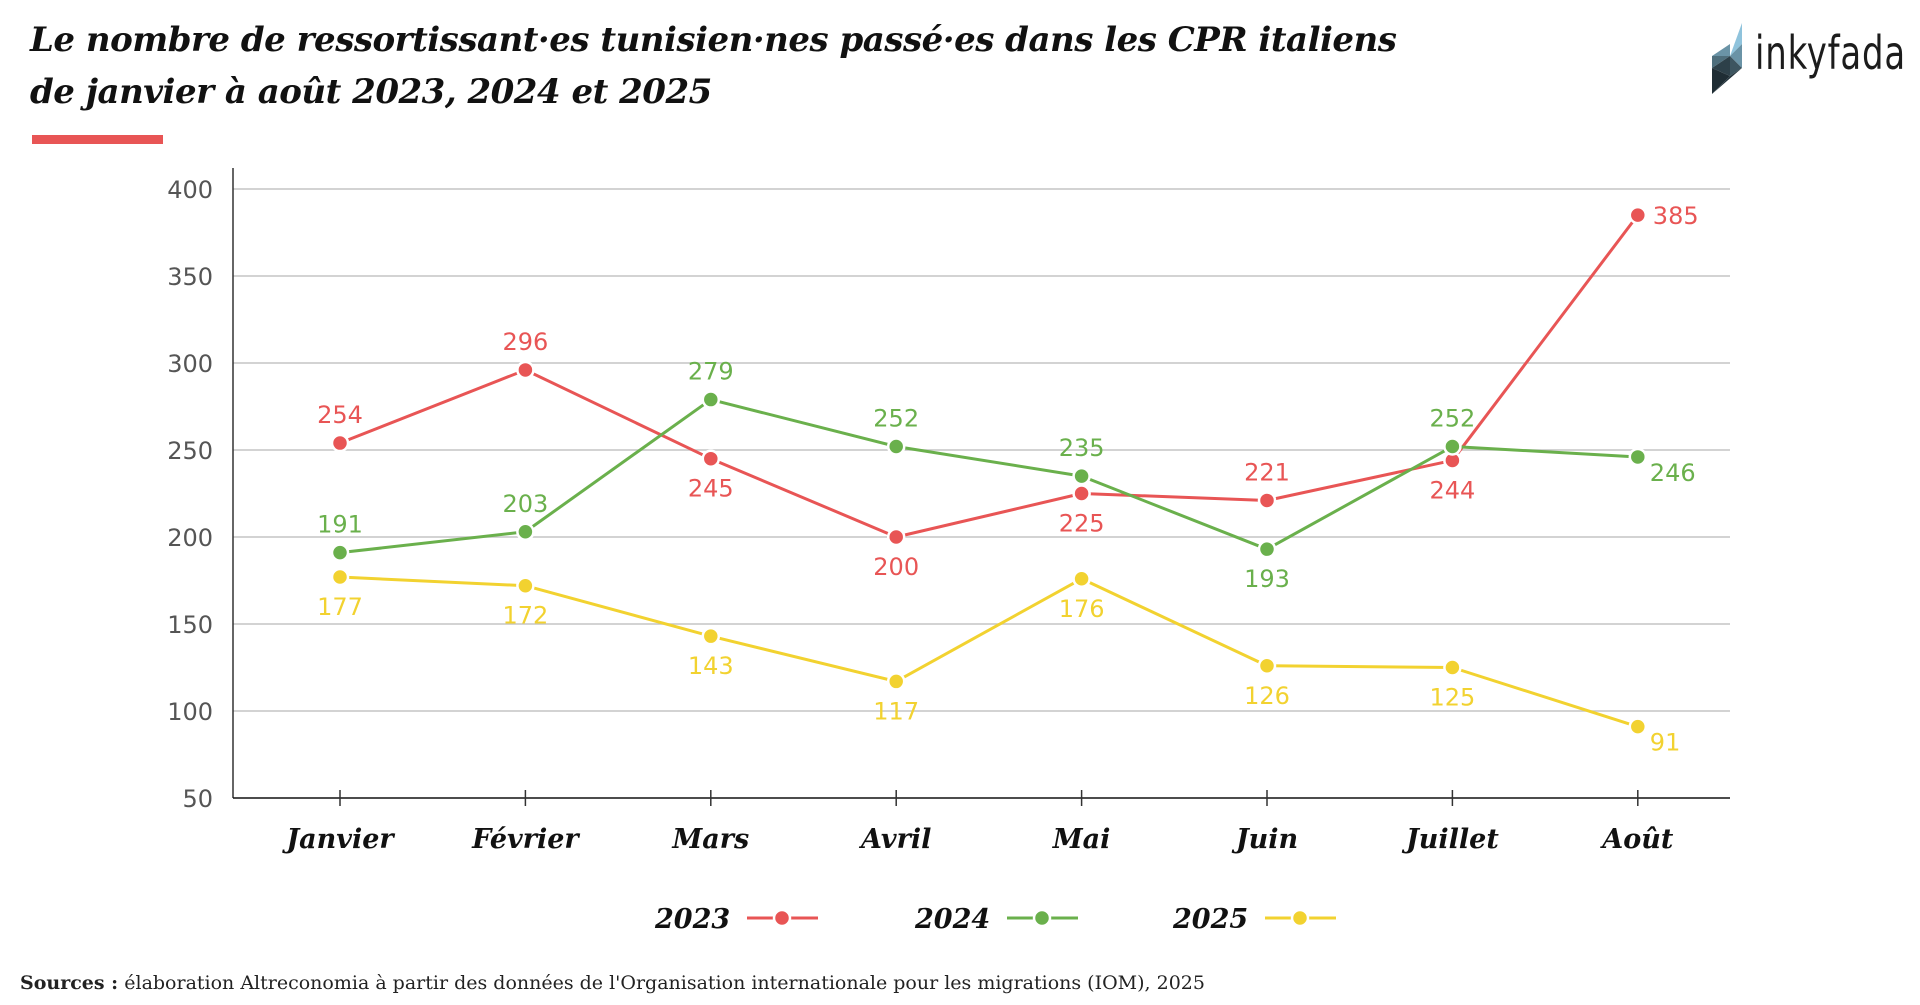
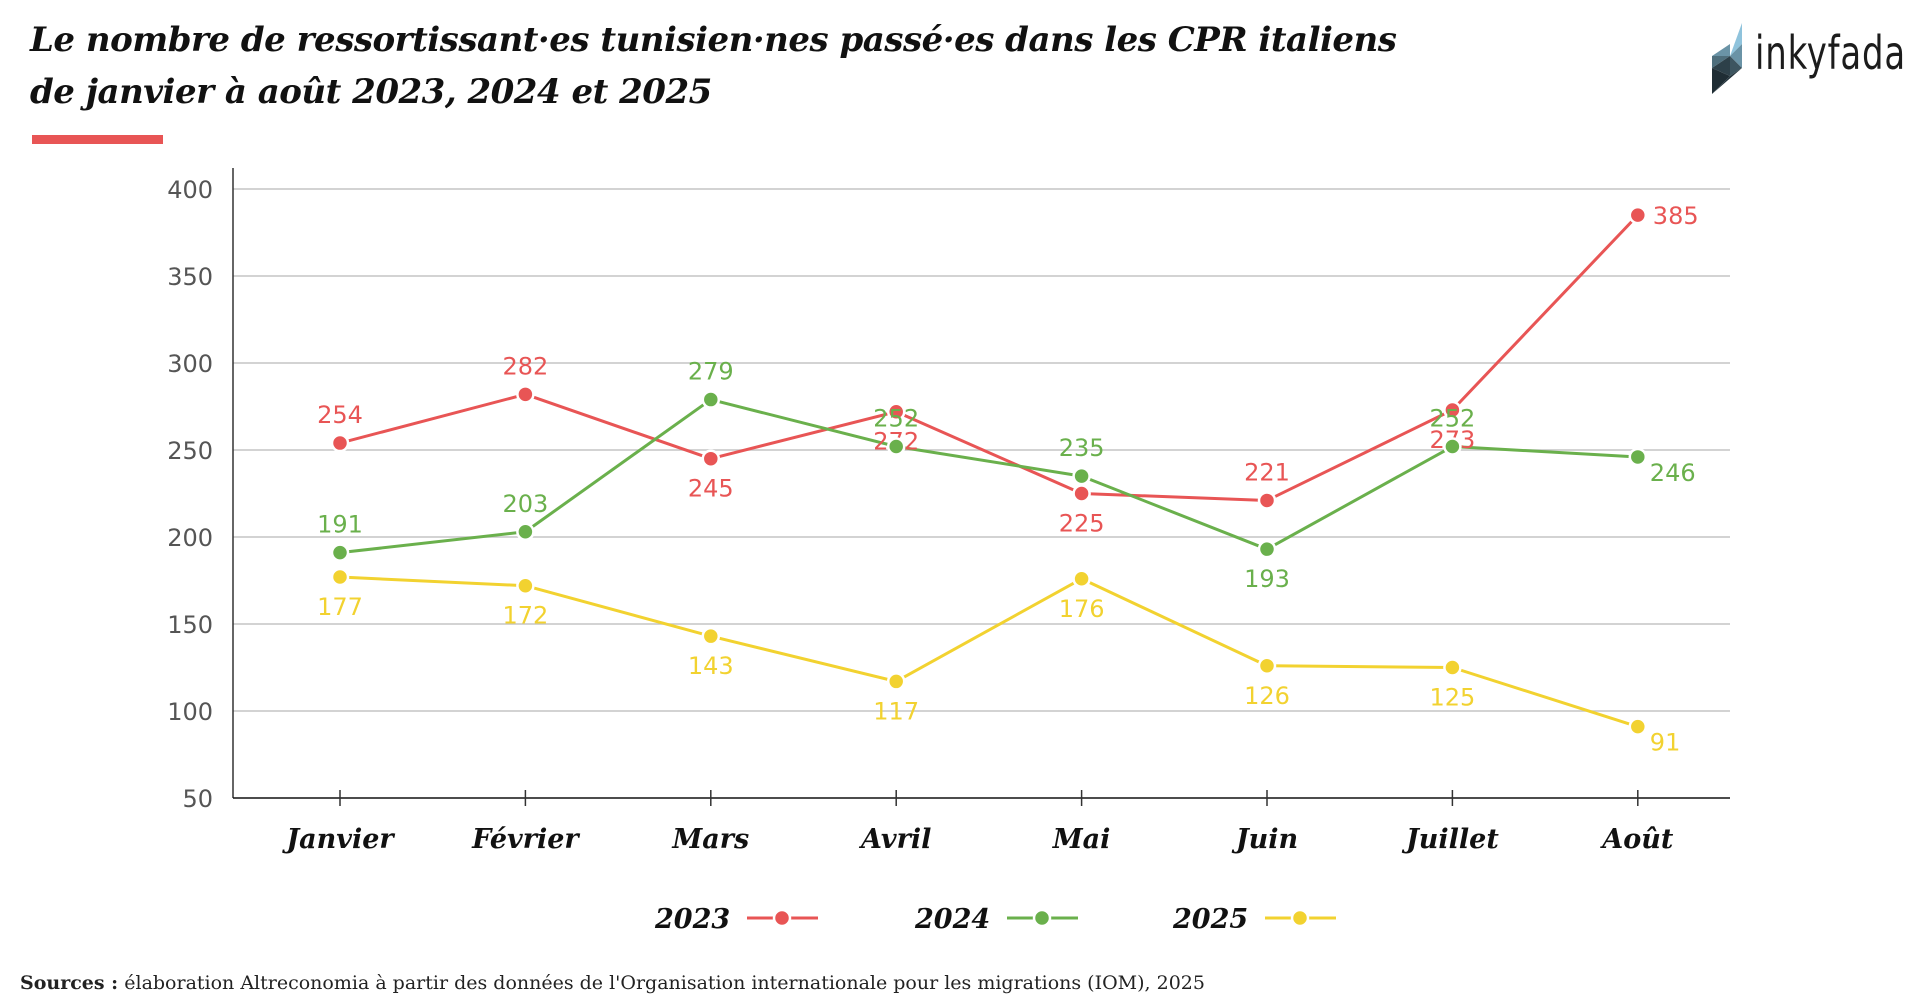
2023/Février: 296 -> 282
2023/Avril: 200 -> 272
2023/Juillet: 244 -> 273
